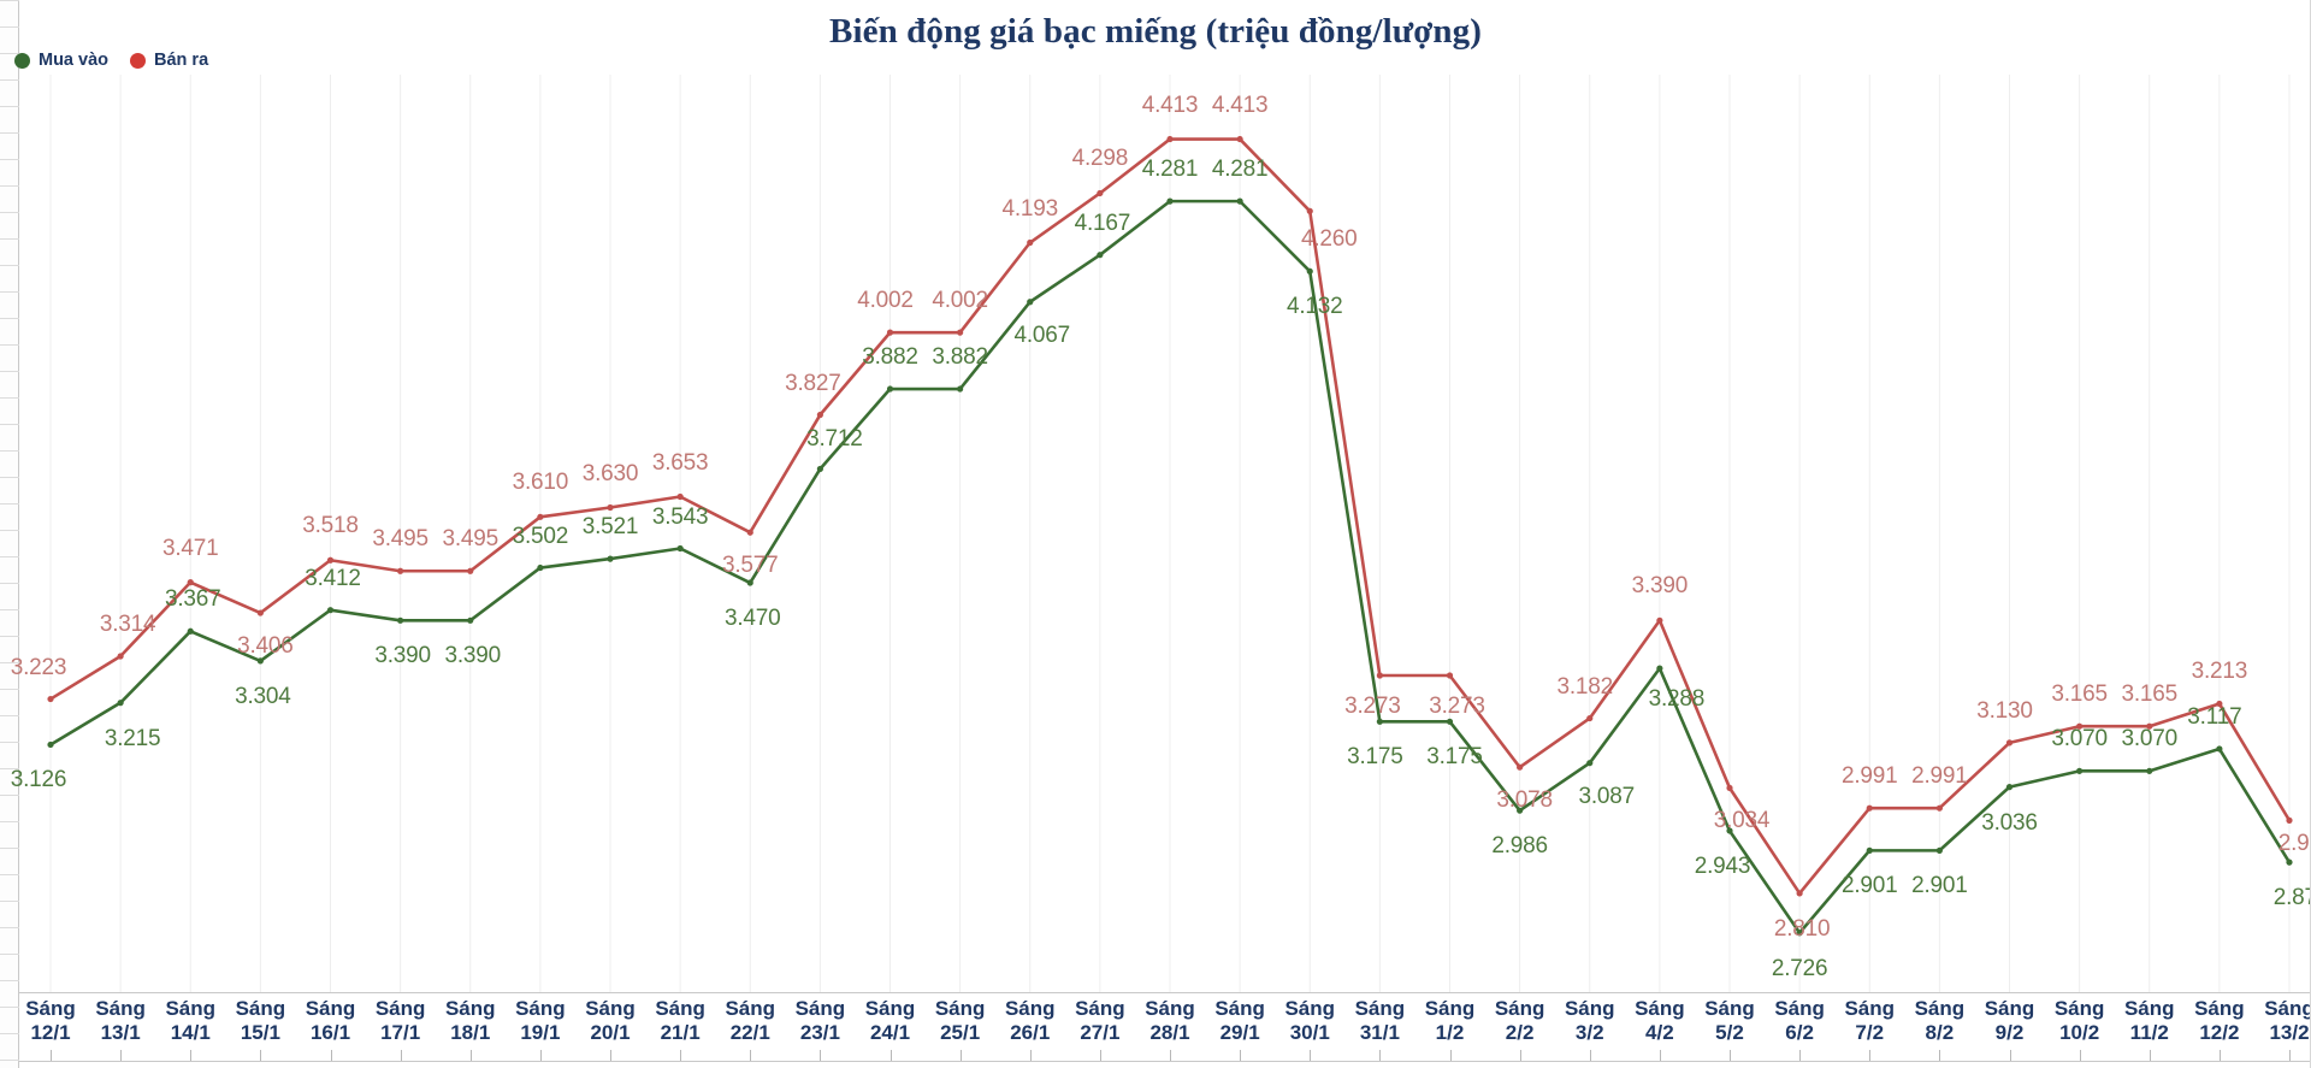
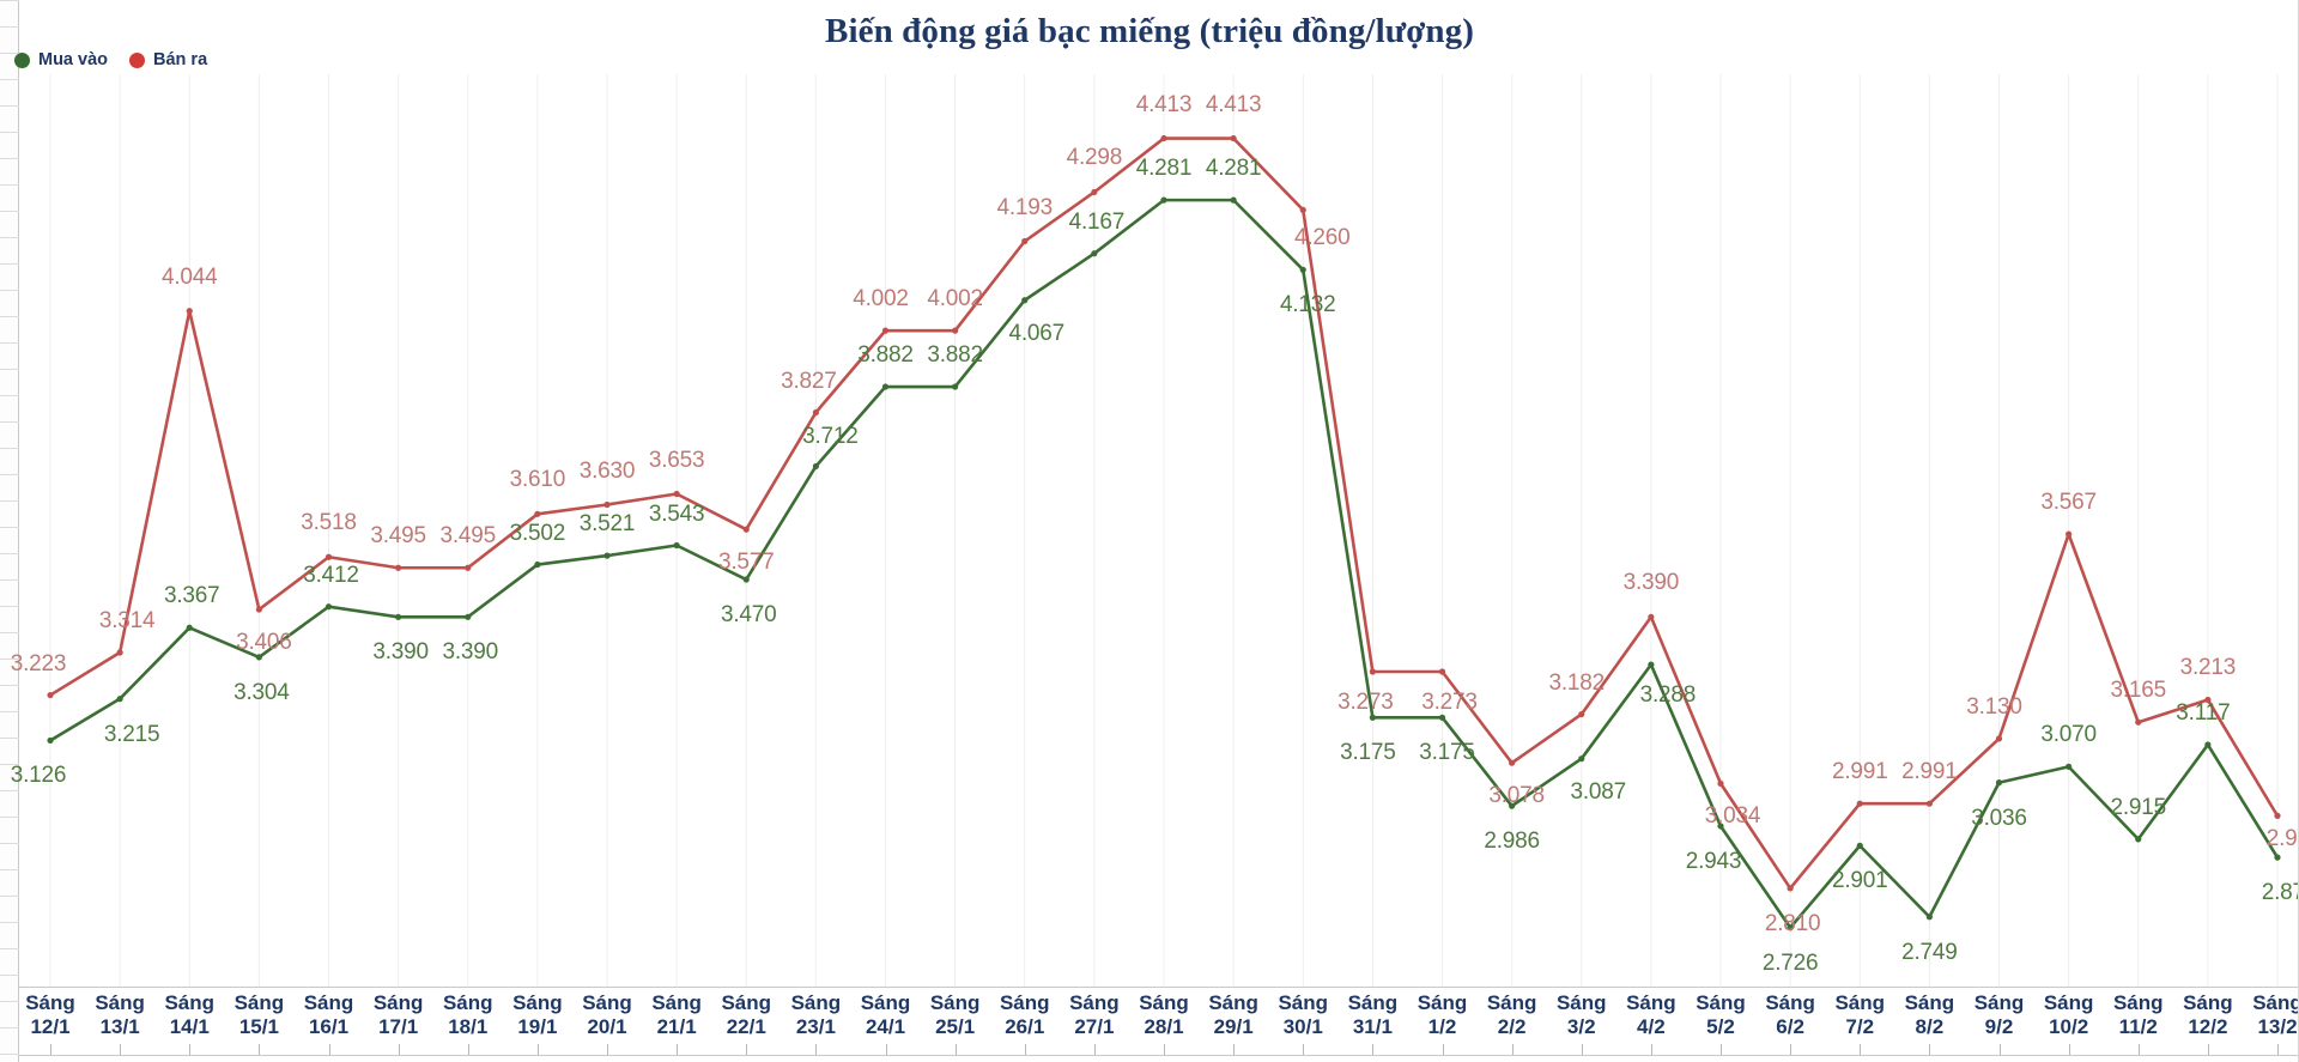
Bán ra/Sáng 14/1: 3.471 -> 4.044
Mua vào/Sáng 8/2: 2.901 -> 2.749
Bán ra/Sáng 10/2: 3.165 -> 3.567
Mua vào/Sáng 11/2: 3.070 -> 2.915
